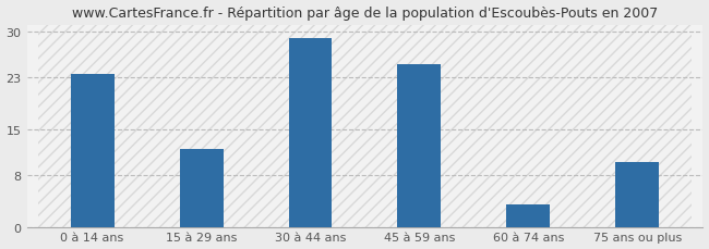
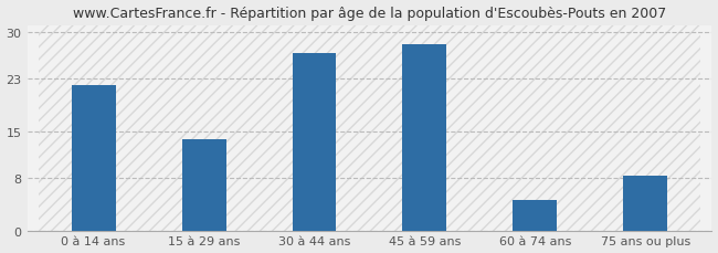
0 à 14 ans: 23.5 -> 22.0
15 à 29 ans: 12.0 -> 13.8
30 à 44 ans: 29.0 -> 26.8
45 à 59 ans: 25.0 -> 28.2
60 à 74 ans: 3.5 -> 4.6
75 ans ou plus: 10.0 -> 8.2
